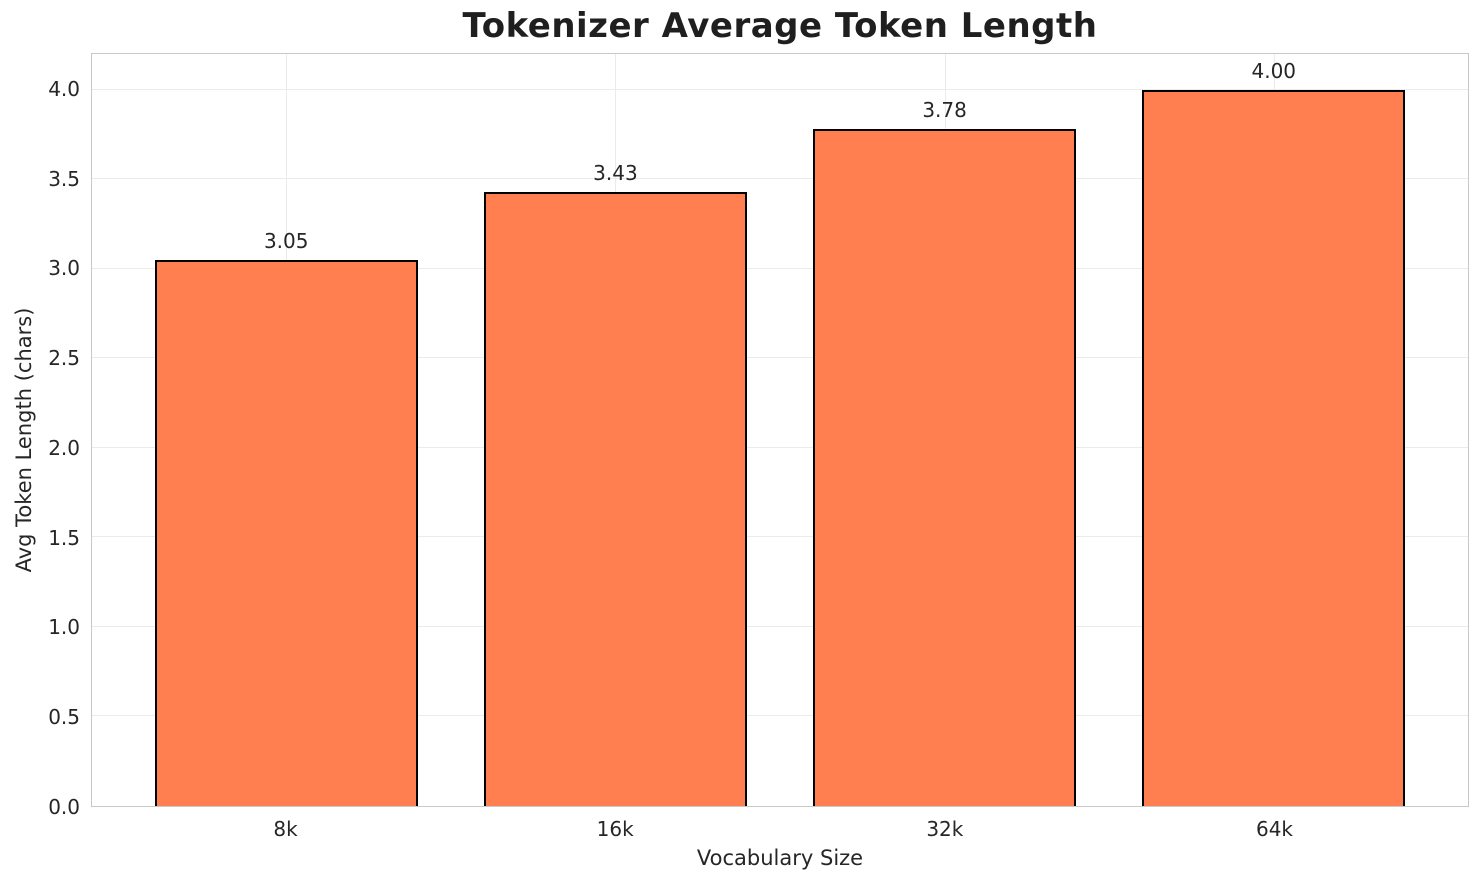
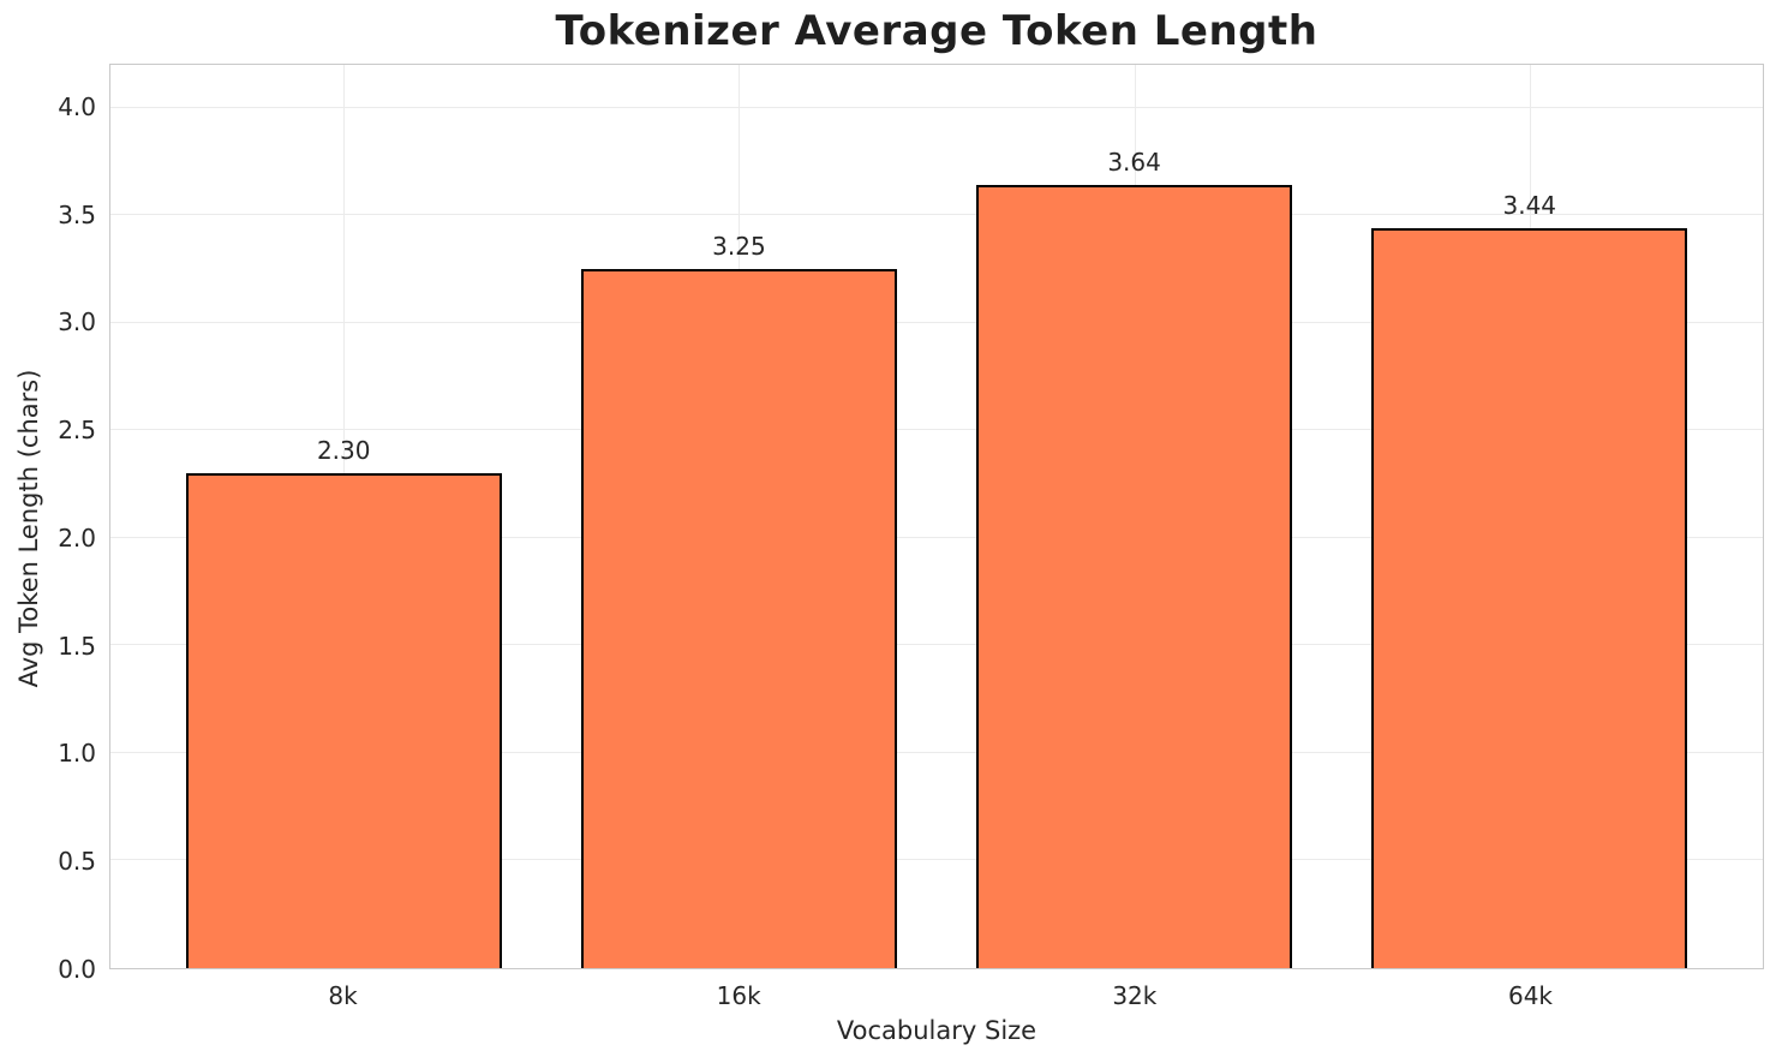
8k: 3.05 -> 2.30
16k: 3.43 -> 3.25
32k: 3.78 -> 3.64
64k: 4.00 -> 3.44
